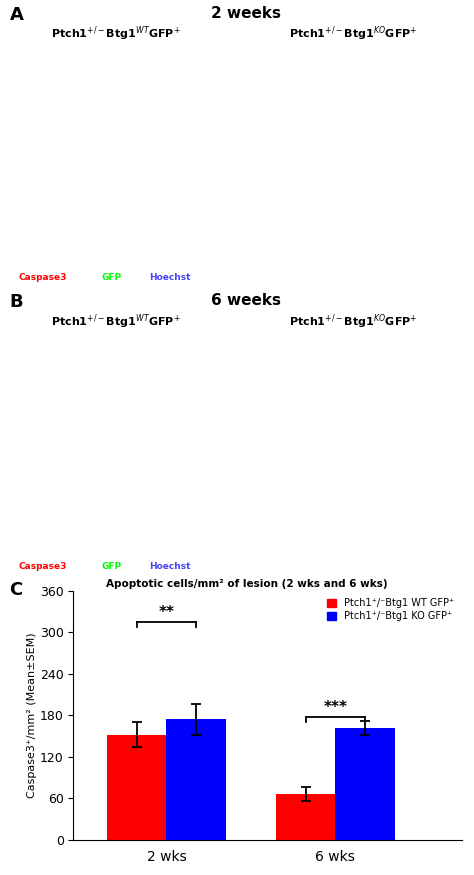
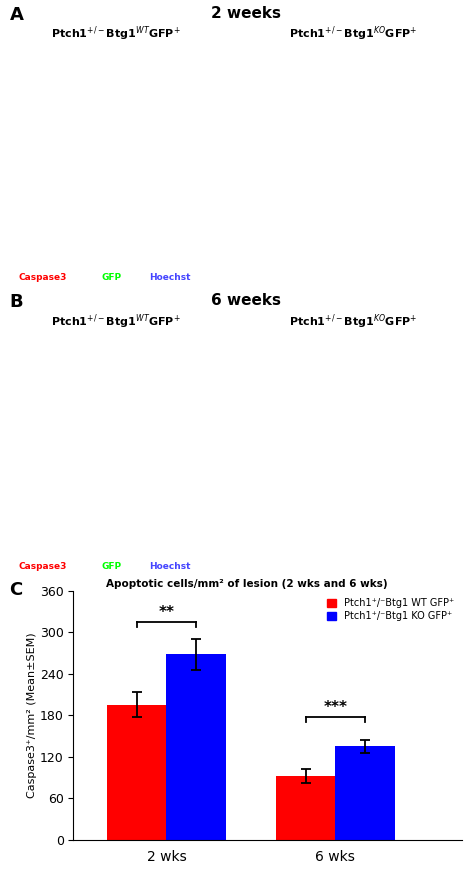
Ptch1⁺/⁻Btg1 WT GFP⁺/2 wks: 152 -> 195
Ptch1⁺/⁻Btg1 KO GFP⁺/2 wks: 174 -> 268
Ptch1⁺/⁻Btg1 WT GFP⁺/6 wks: 66 -> 93
Ptch1⁺/⁻Btg1 KO GFP⁺/6 wks: 162 -> 135
